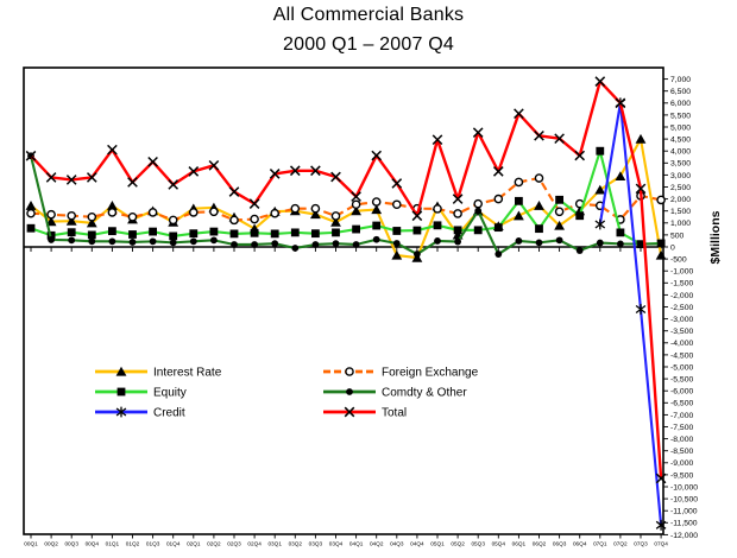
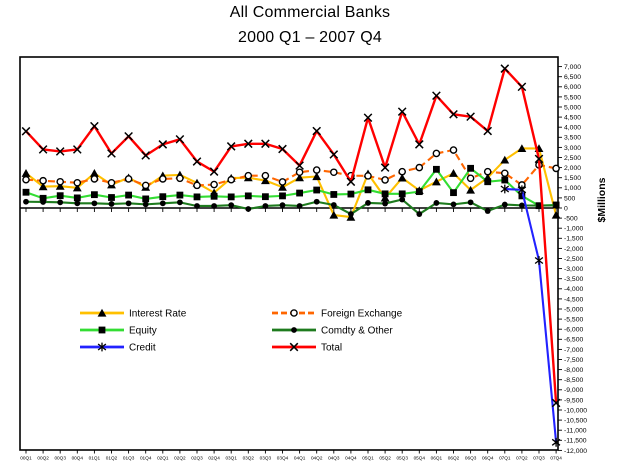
Comdty & Other/00Q1: 3800 -> 300
Comdty & Other/05Q3: 1500 -> 400
Equity/07Q1: 4000 -> 1400
Credit/07Q2: 6000 -> 900
Interest Rate/07Q3: 4500 -> 3000
